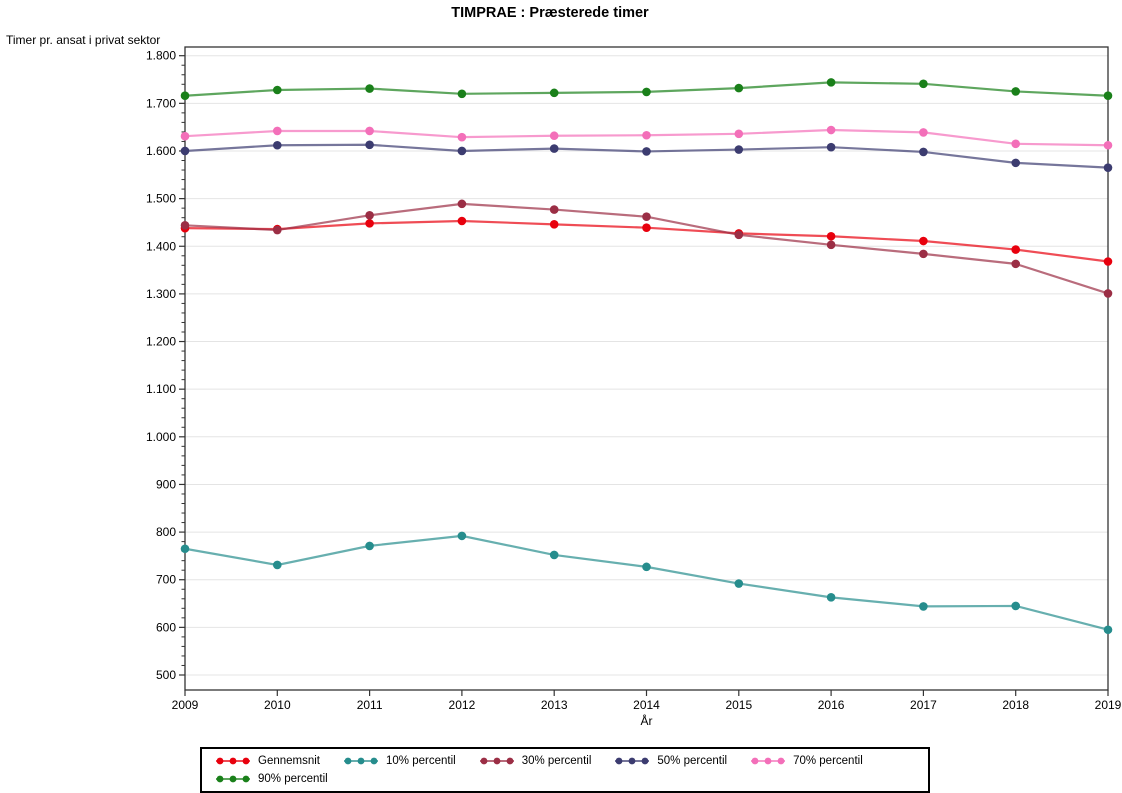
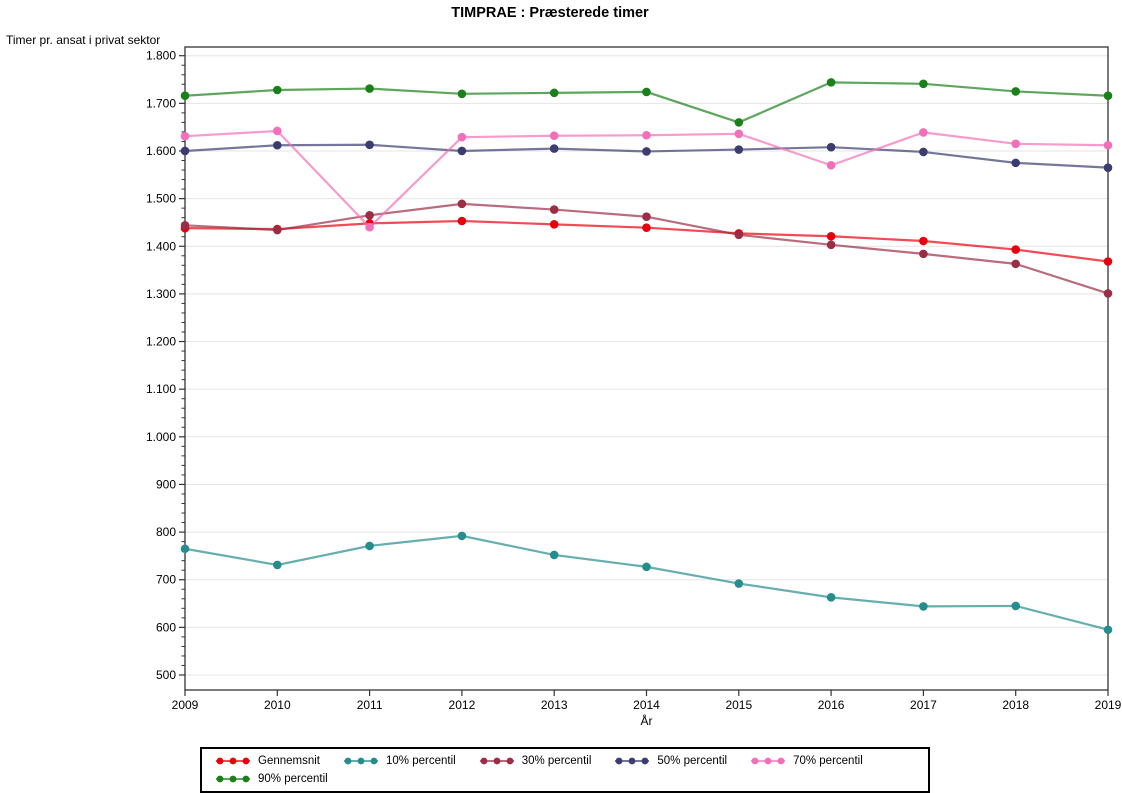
70% percentil/2011: 1640 -> 1440
90% percentil/2015: 1730 -> 1660
70% percentil/2016: 1640 -> 1570
